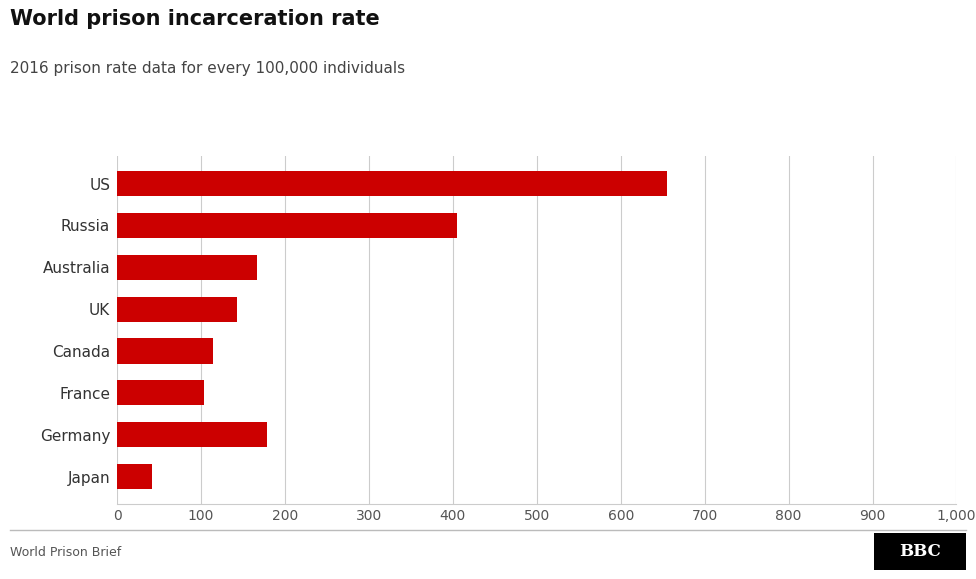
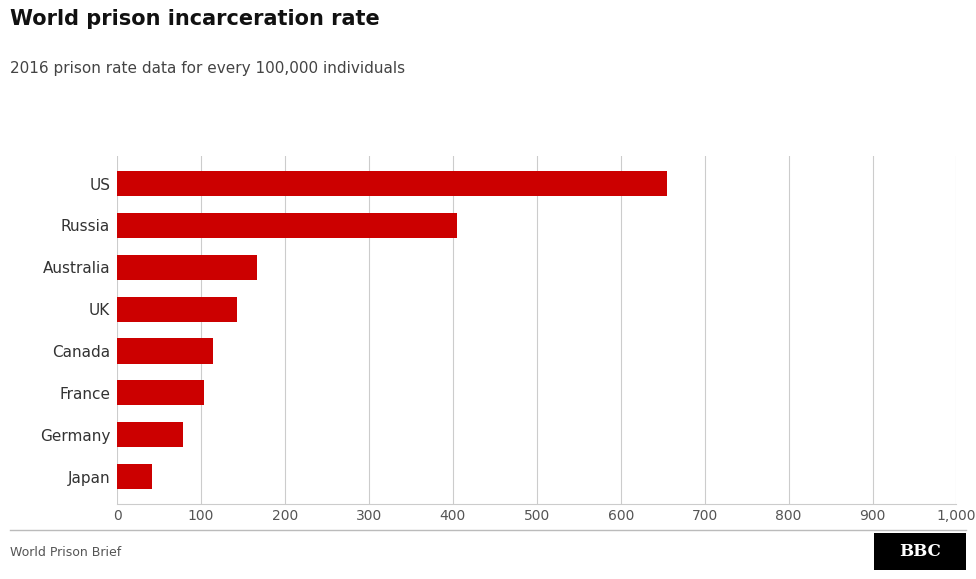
Germany: 178 -> 78
